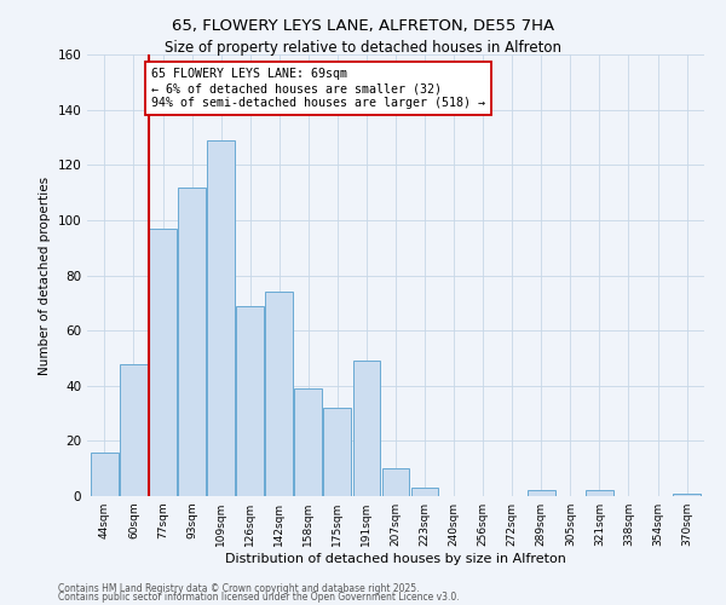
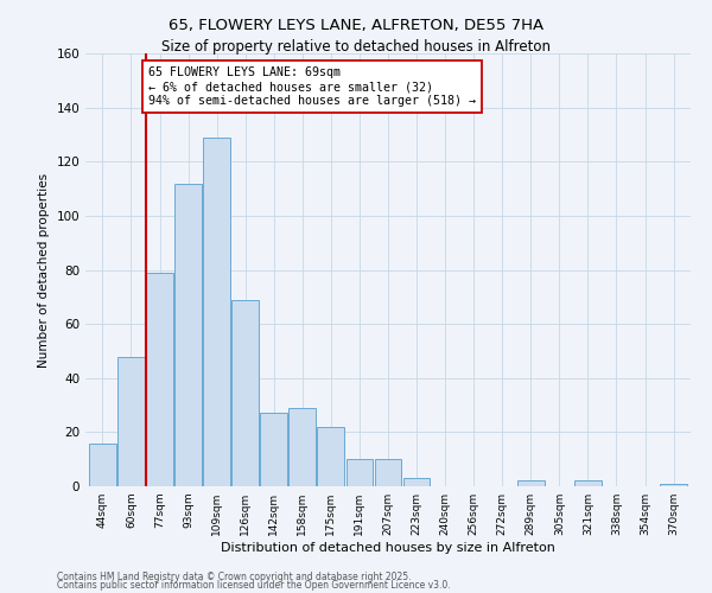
77sqm: 97 -> 79
142sqm: 74 -> 27
158sqm: 39 -> 29
175sqm: 32 -> 22
191sqm: 49 -> 10
